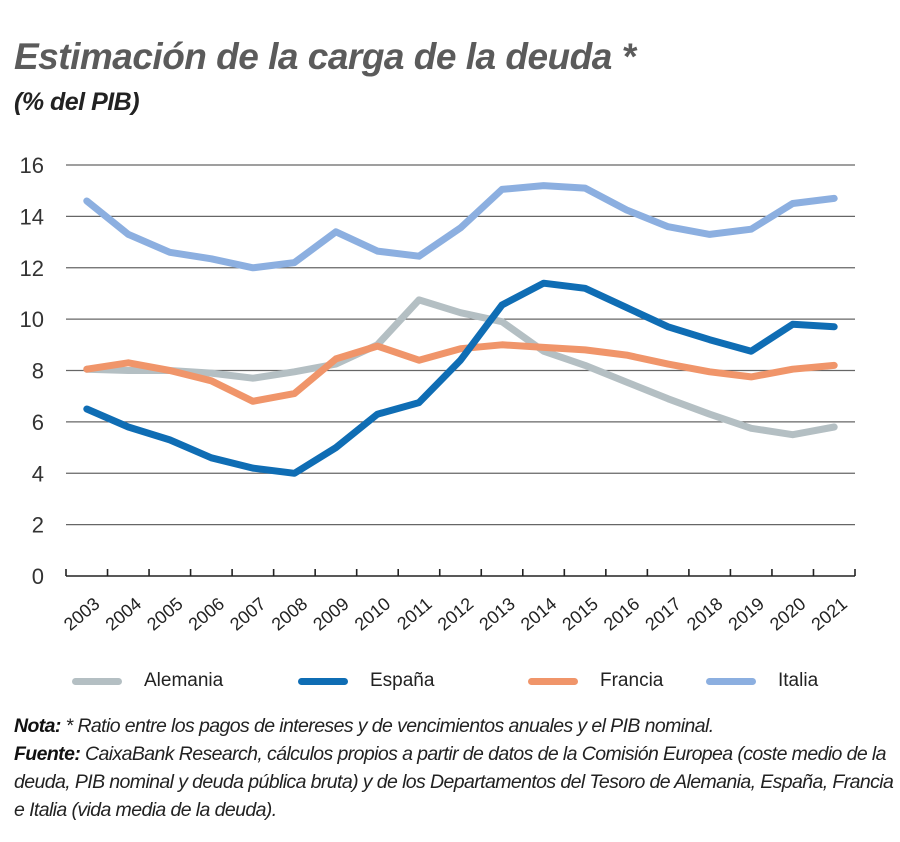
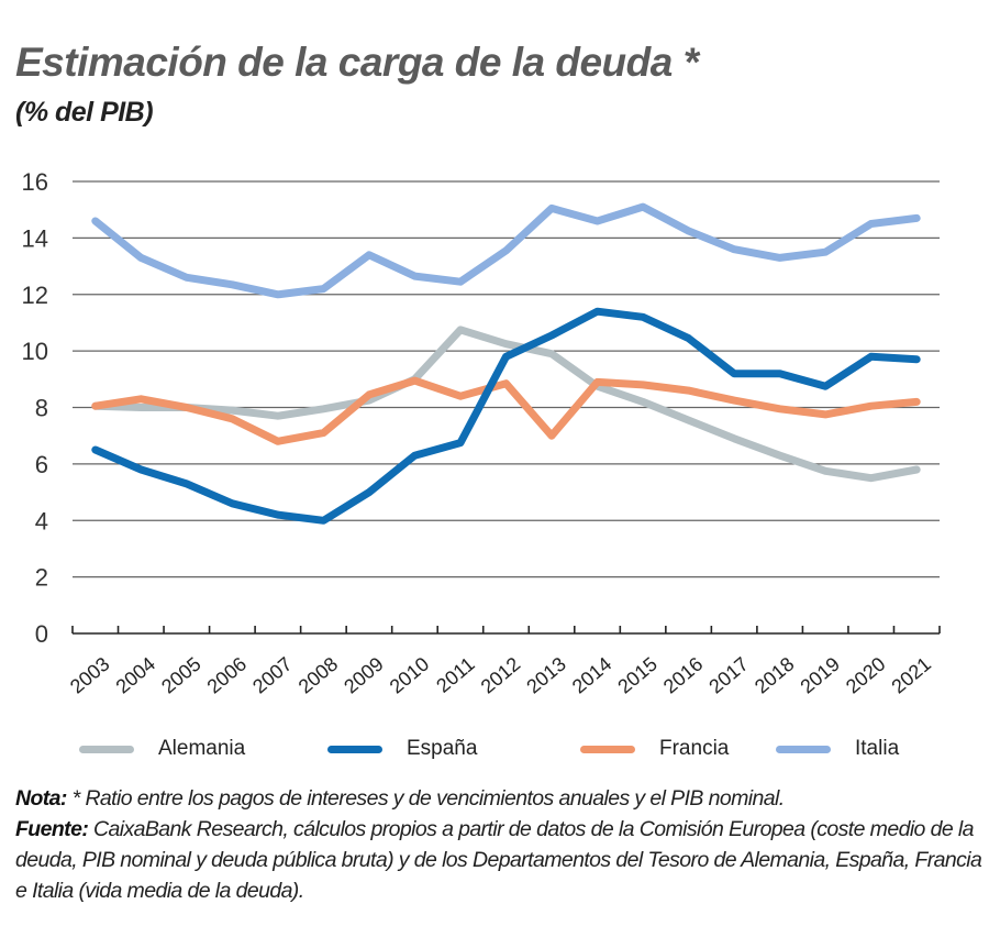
España/2012: 8.4 -> 9.8
Francia/2013: 9.0 -> 7.0
Italia/2014: 15.2 -> 14.6
España/2017: 9.7 -> 9.2
